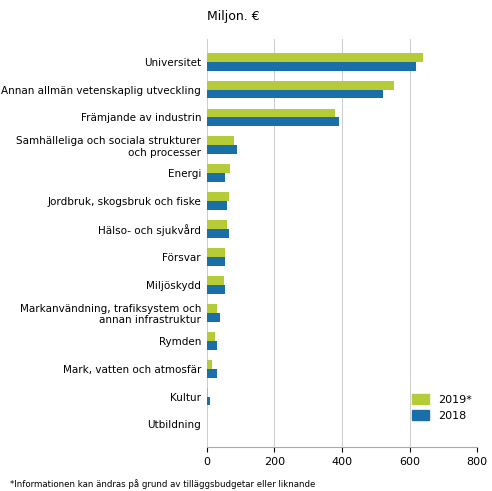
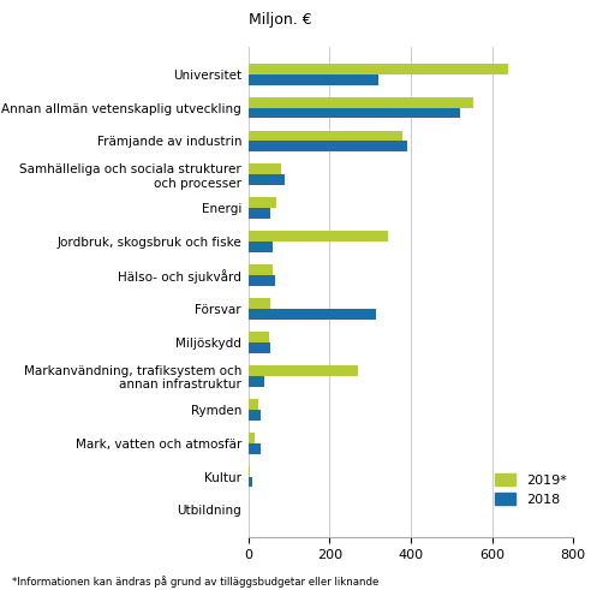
2018/Universitet: 620 -> 320
2019*/Jordbruk, skogsbruk och fiske: 65 -> 345
2018/Försvar: 55 -> 315
2019*/Markanvändning, trafiksystem och annan infrastruktur: 30 -> 270
